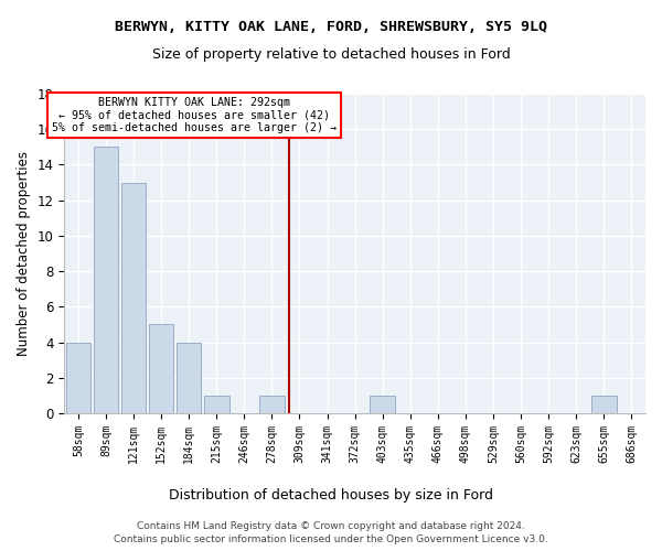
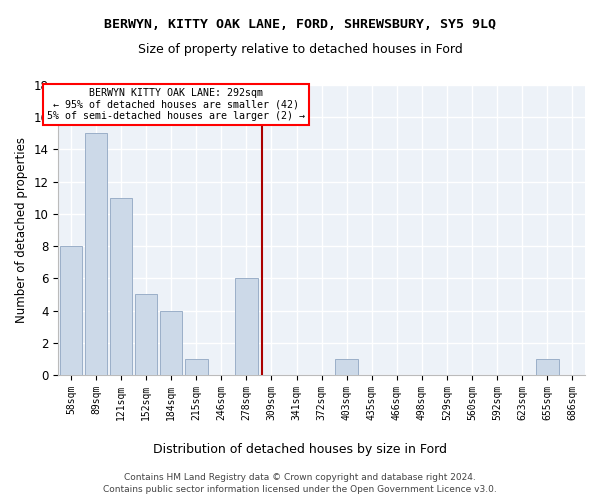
58sqm: 4 -> 8
121sqm: 13 -> 11
278sqm: 1 -> 6
